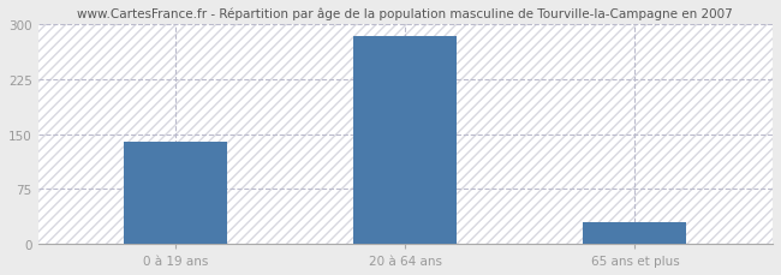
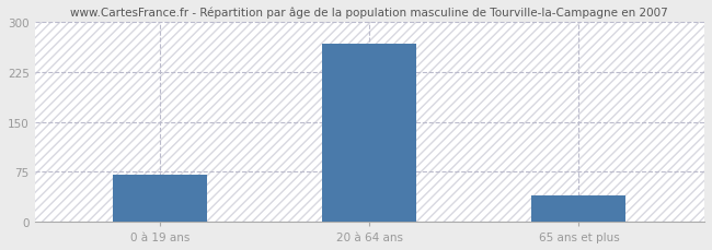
0 à 19 ans: 140 -> 70
20 à 64 ans: 283 -> 268
65 ans et plus: 30 -> 40
